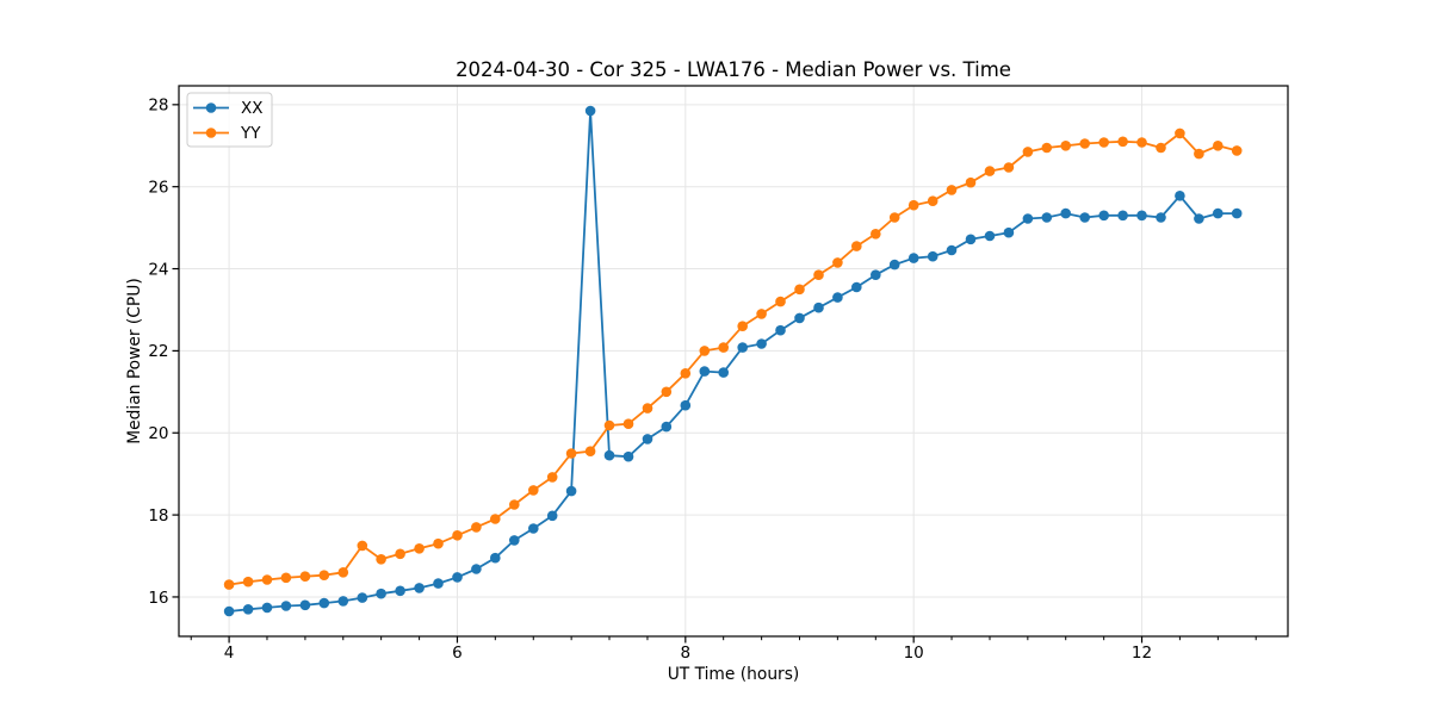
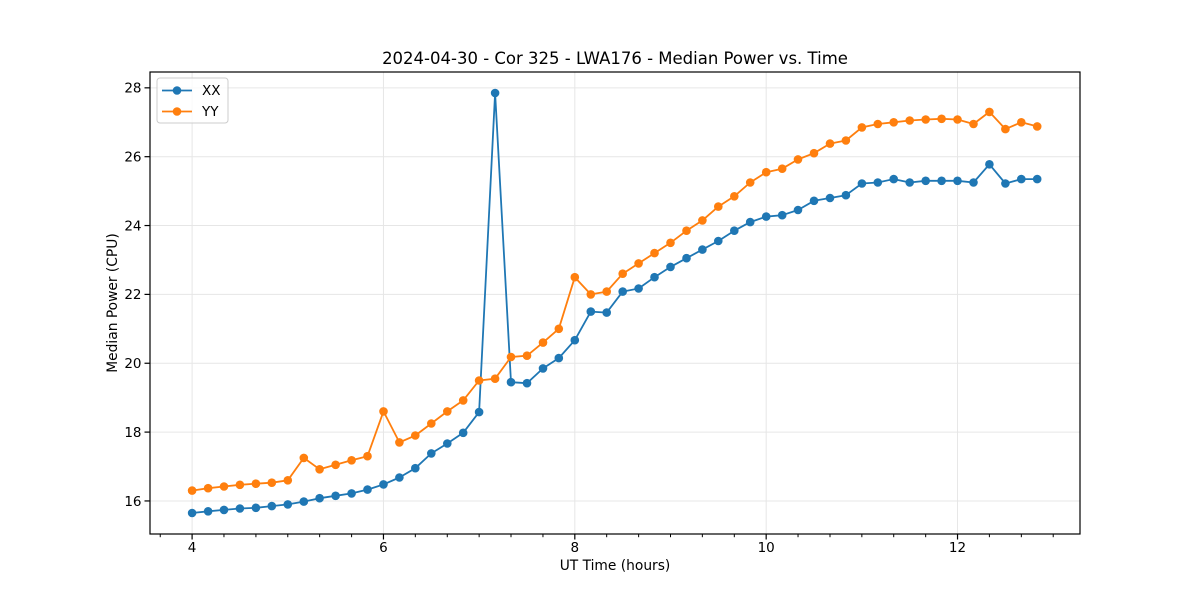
YY/6: 17.5 -> 18.6
YY/8: 21.4 -> 22.5
